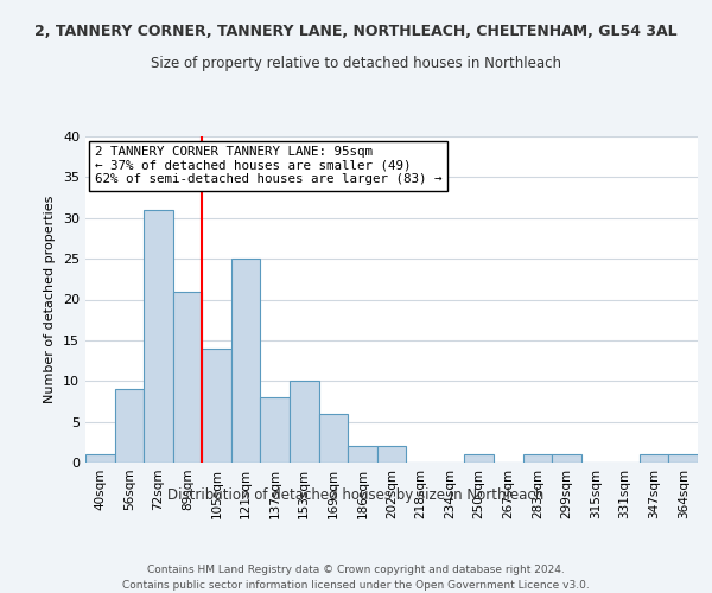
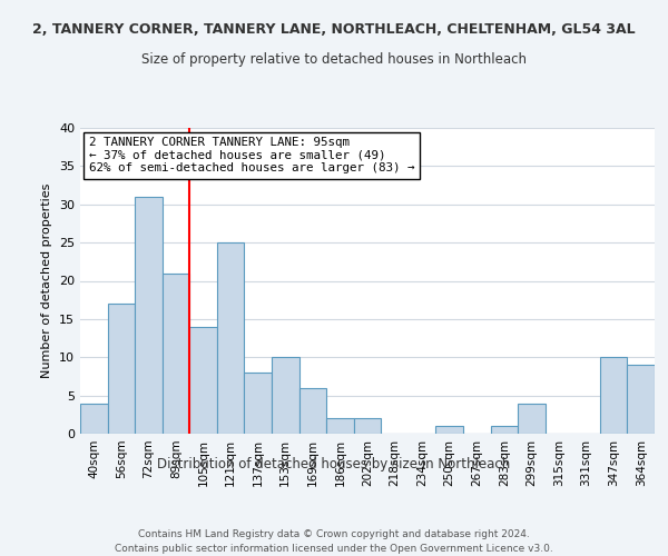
40sqm: 1 -> 4
56sqm: 9 -> 17
299sqm: 1 -> 4
347sqm: 1 -> 10
364sqm: 1 -> 9
